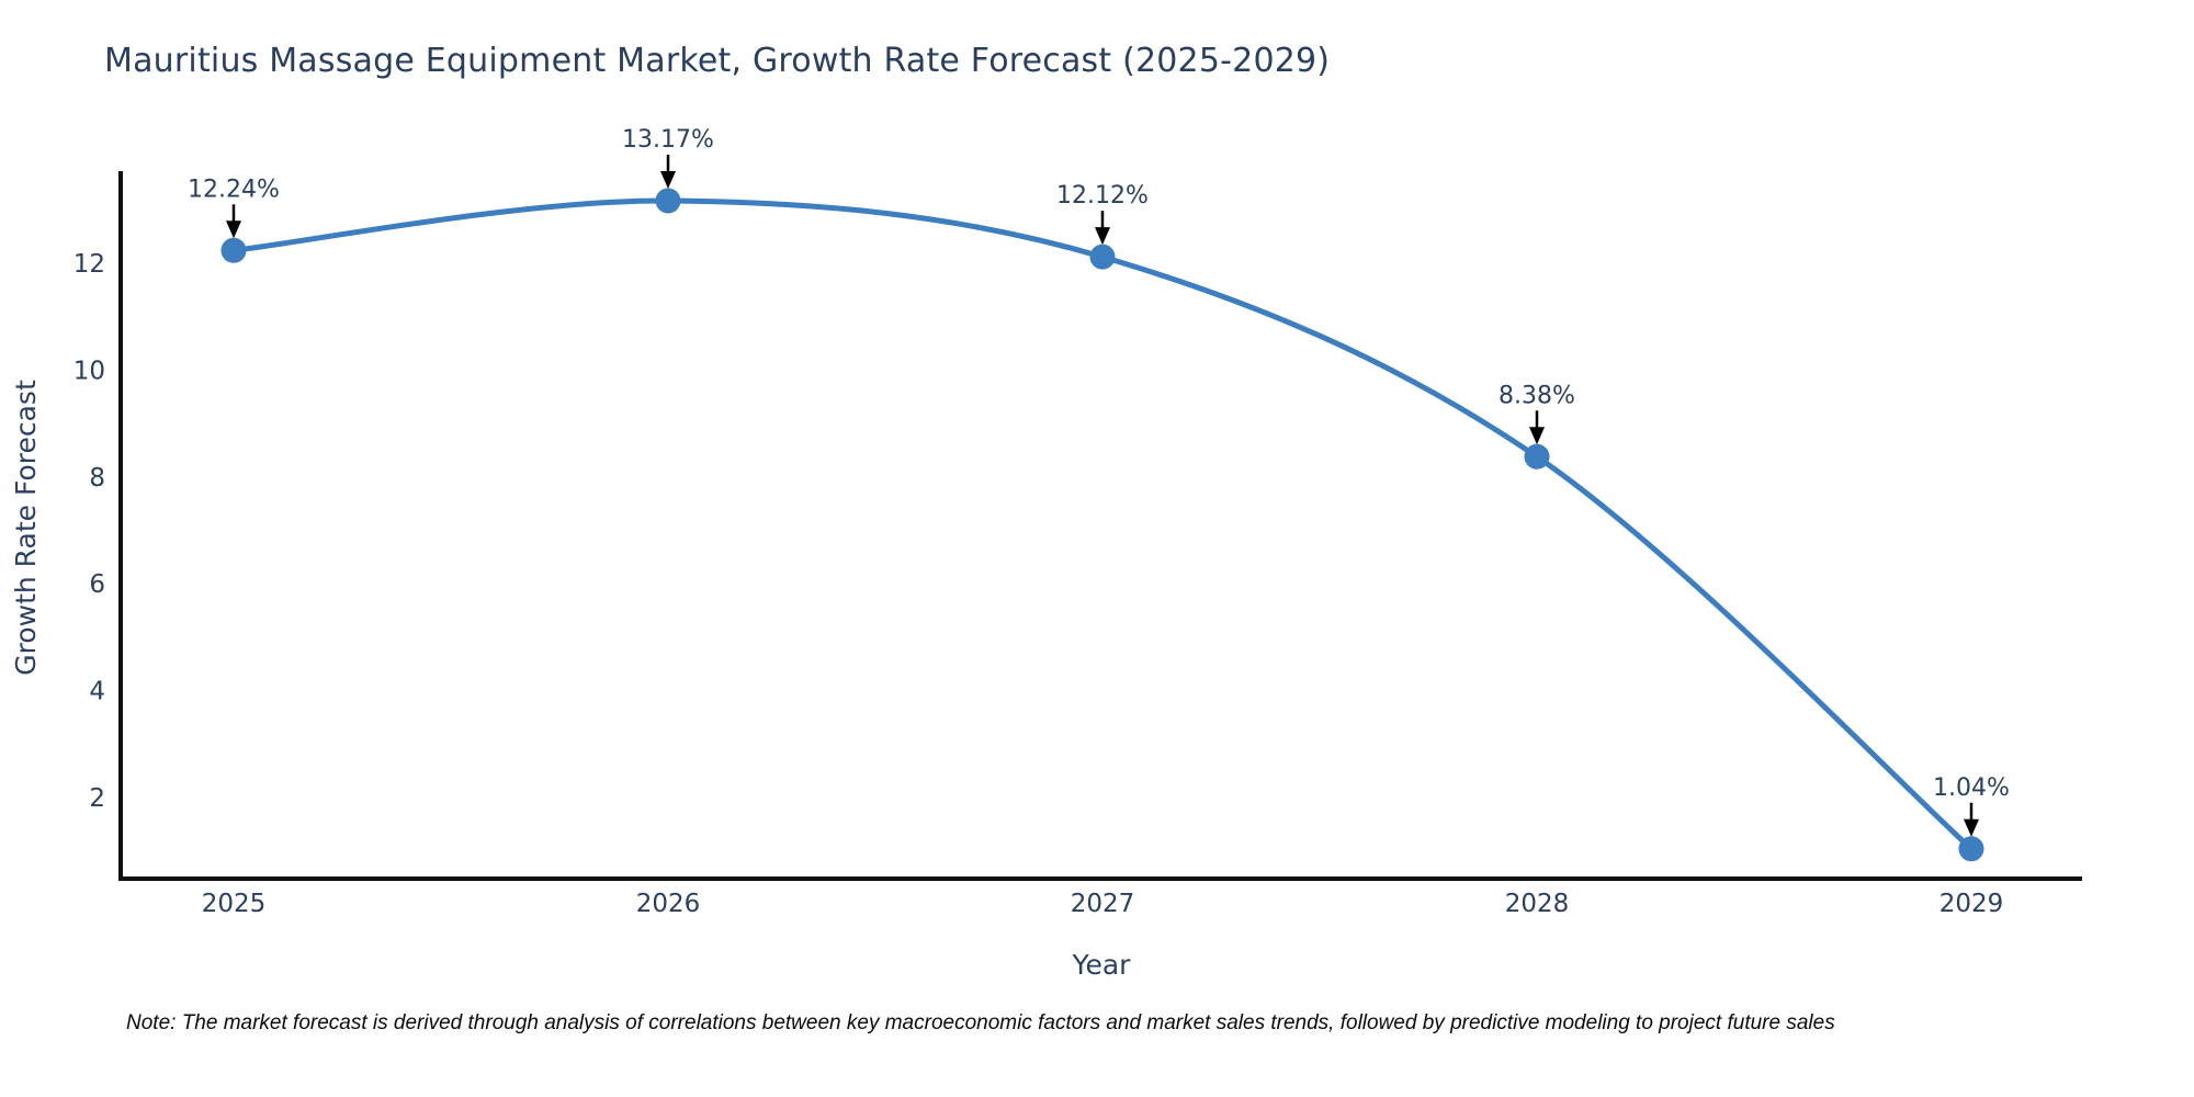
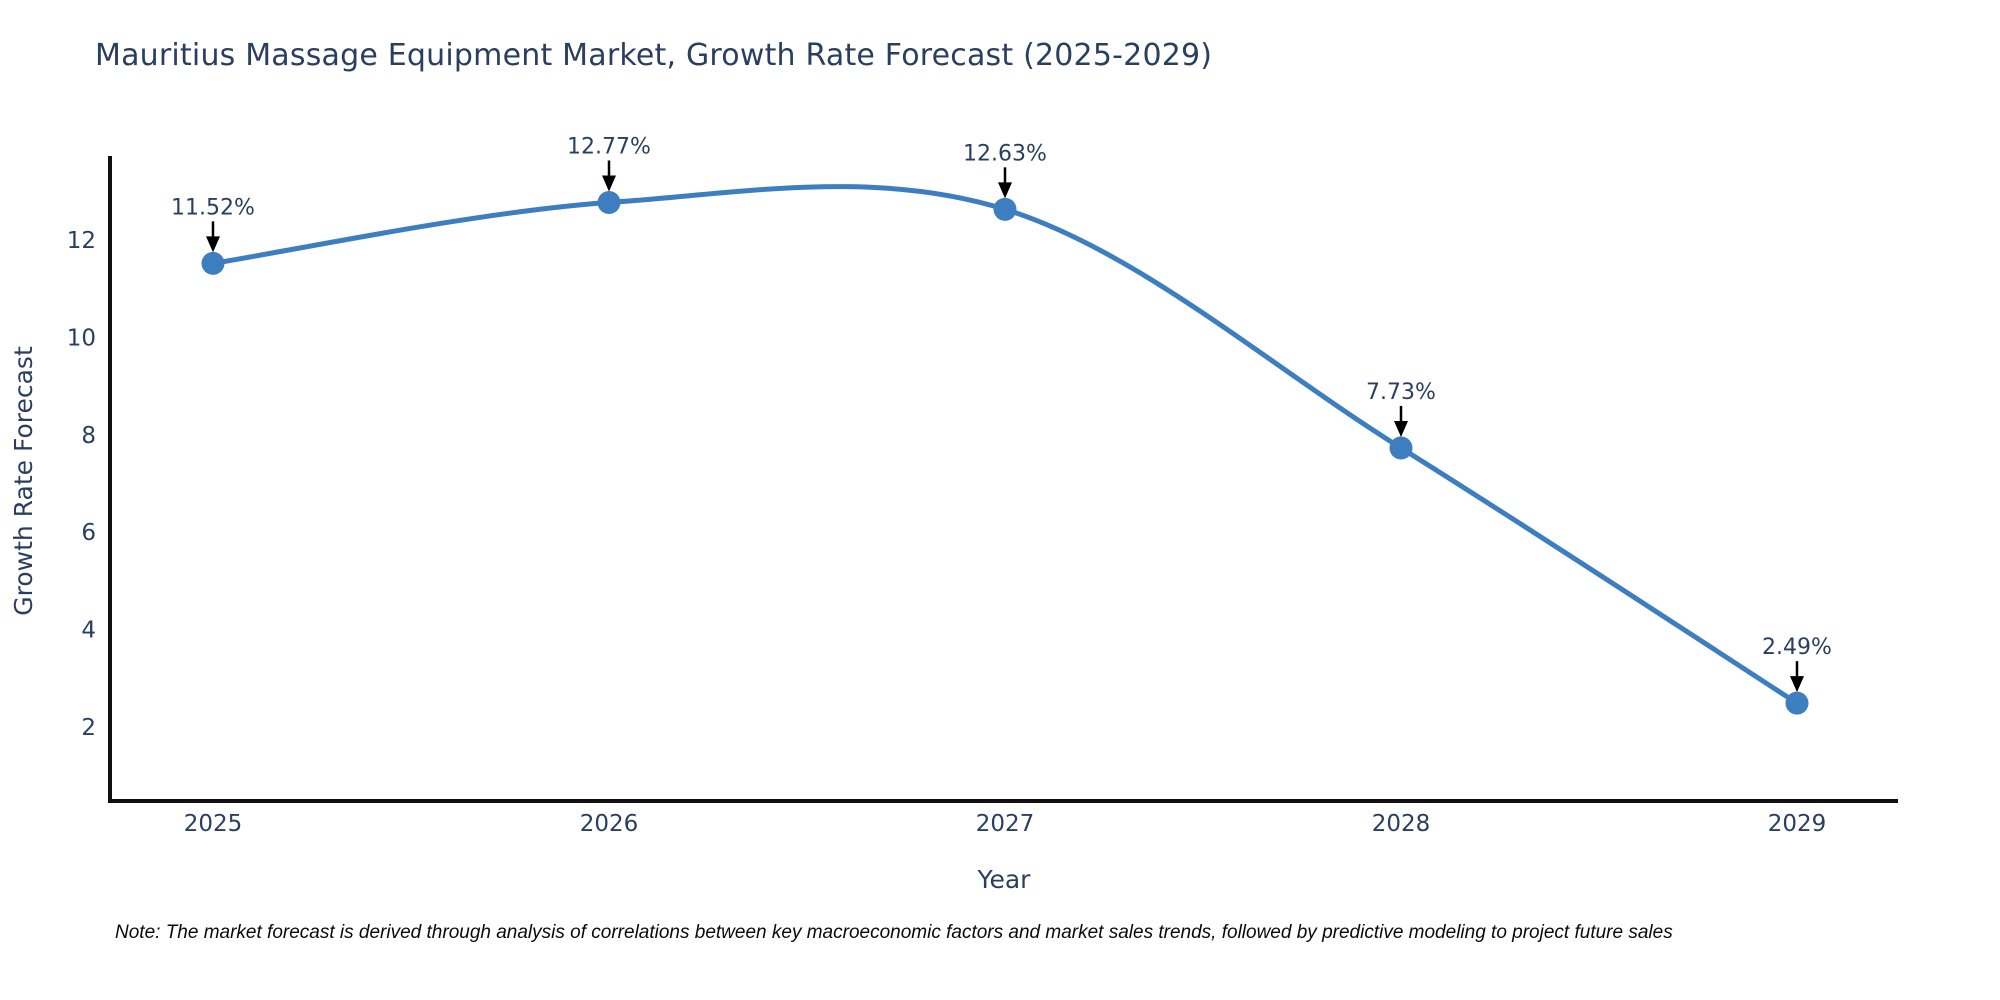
2025: 12.24% -> 11.52%
2026: 13.17% -> 12.77%
2027: 12.12% -> 12.63%
2028: 8.38% -> 7.73%
2029: 1.04% -> 2.49%
